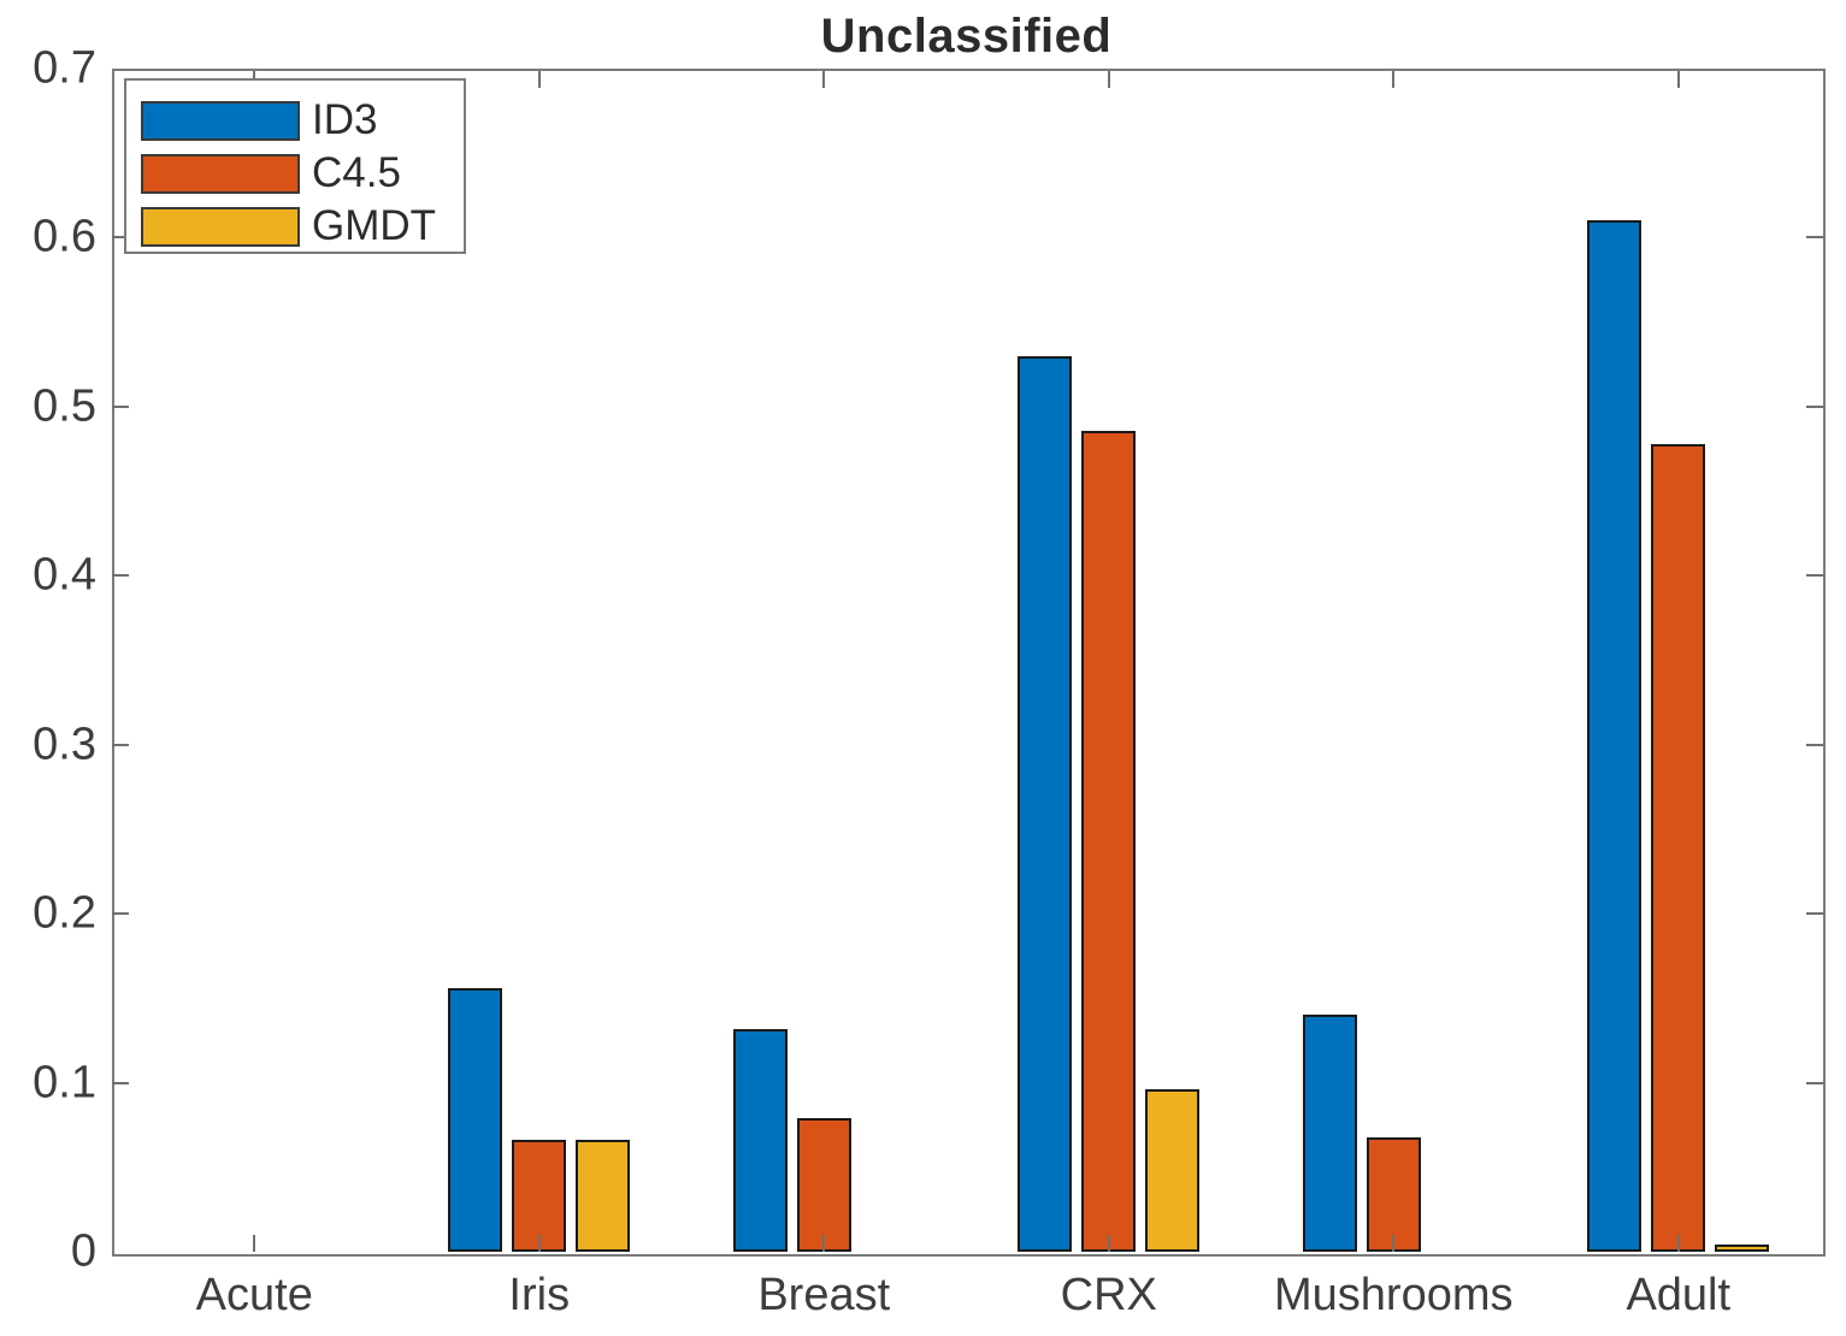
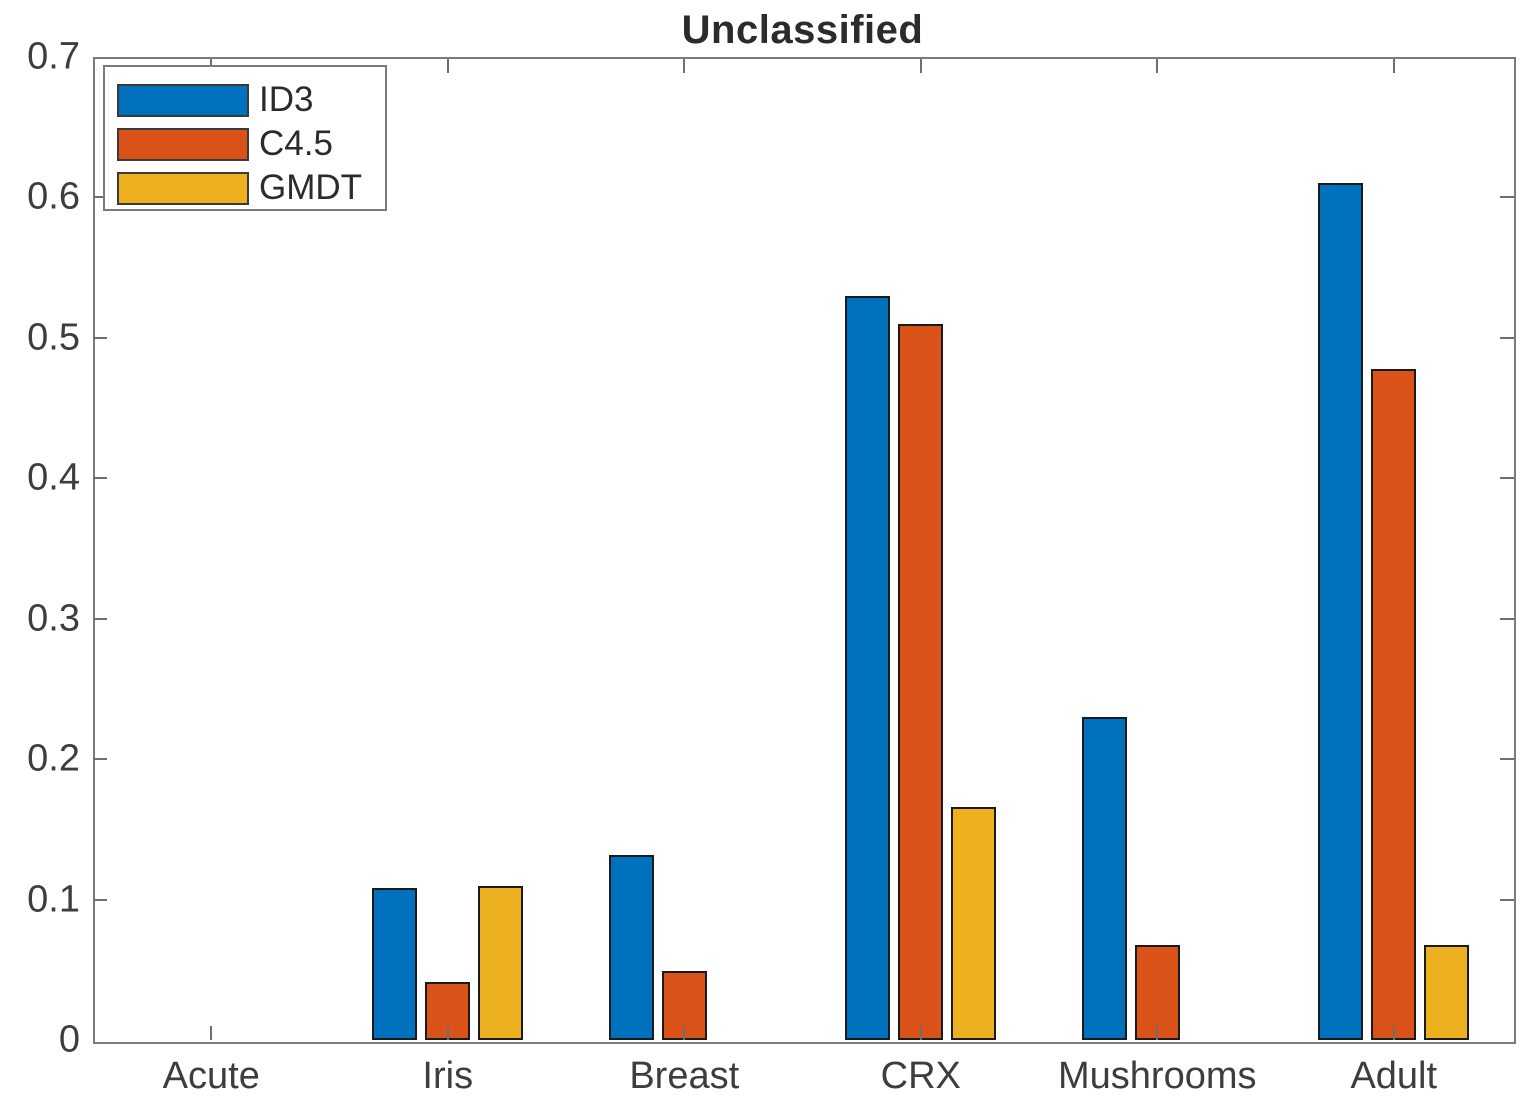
ID3/Iris: 0.156 -> 0.108
C4.5/Iris: 0.066 -> 0.041
GMDT/Iris: 0.066 -> 0.110
C4.5/Breast: 0.079 -> 0.049
C4.5/CRX: 0.486 -> 0.510
GMDT/CRX: 0.096 -> 0.166
ID3/Mushrooms: 0.140 -> 0.230
GMDT/Adult: 0.004 -> 0.068
